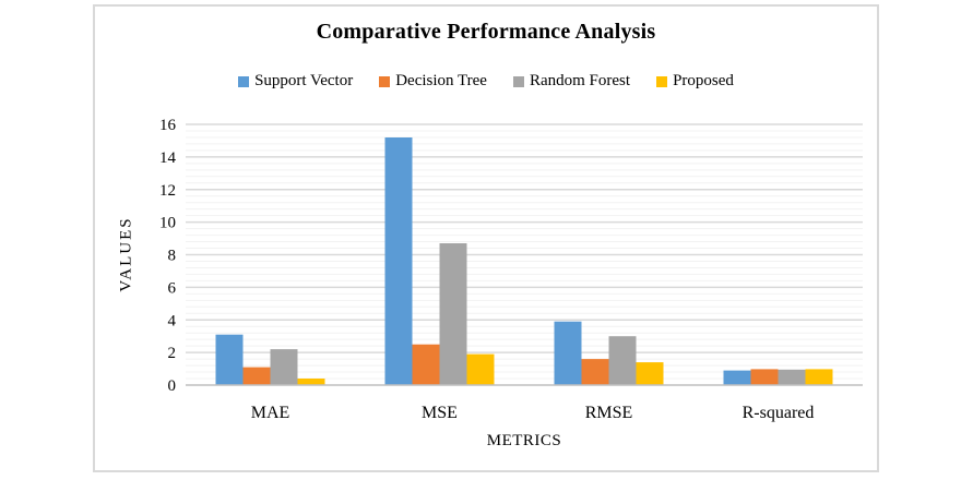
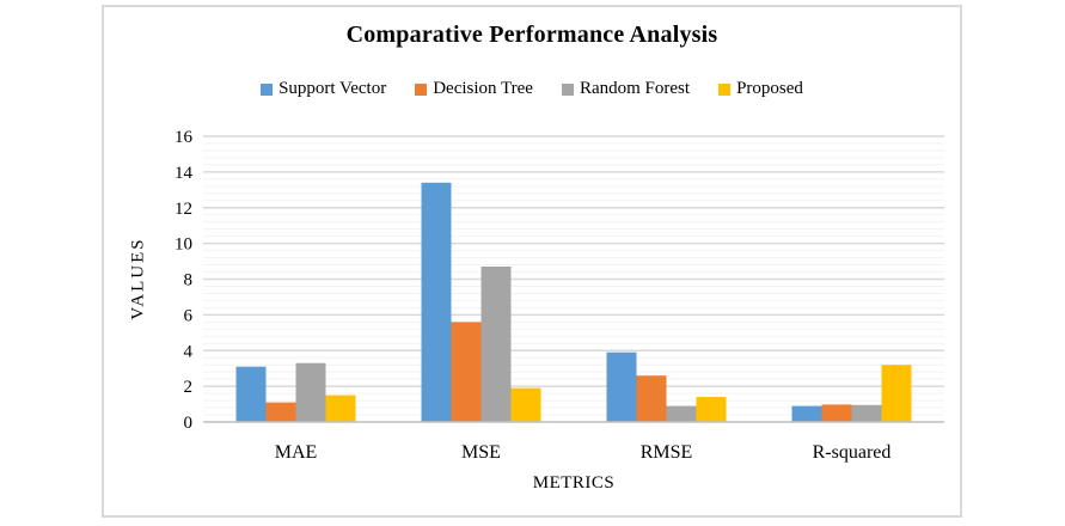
Random Forest/MAE: 2.2 -> 3.3
Proposed/MAE: 0.4 -> 1.5
Support Vector/MSE: 15.2 -> 13.4
Decision Tree/MSE: 2.5 -> 5.6
Decision Tree/RMSE: 1.6 -> 2.6
Random Forest/RMSE: 3.0 -> 0.9
Proposed/R-squared: 1.0 -> 3.2
